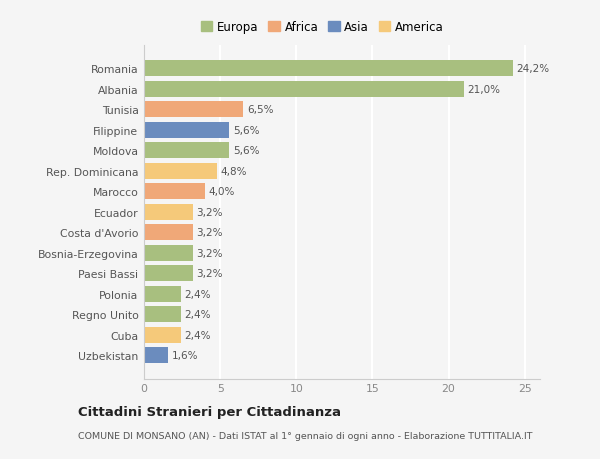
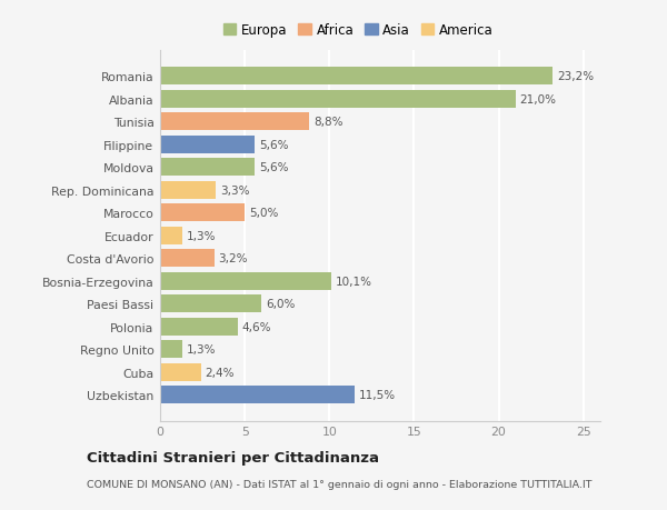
Romania: 24,2% -> 23,2%
Tunisia: 6,5% -> 8,8%
Rep. Dominicana: 4,8% -> 3,3%
Marocco: 4,0% -> 5,0%
Ecuador: 3,2% -> 1,3%
Bosnia-Erzegovina: 3,2% -> 10,1%
Paesi Bassi: 3,2% -> 6,0%
Polonia: 2,4% -> 4,6%
Regno Unito: 2,4% -> 1,3%
Uzbekistan: 1,6% -> 11,5%
